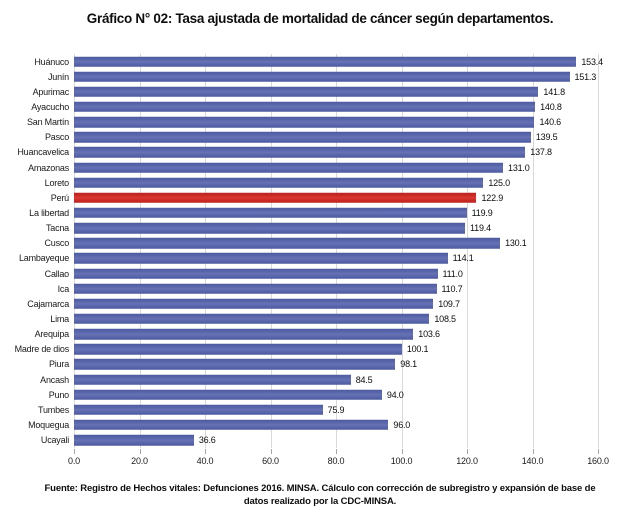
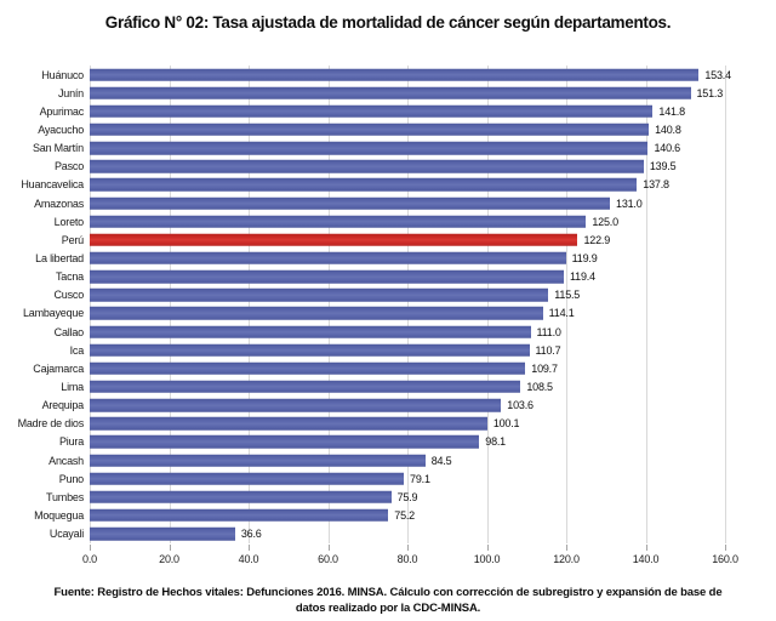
Cusco: 130.1 -> 115.5
Puno: 94.0 -> 79.1
Moquegua: 96.0 -> 75.2
